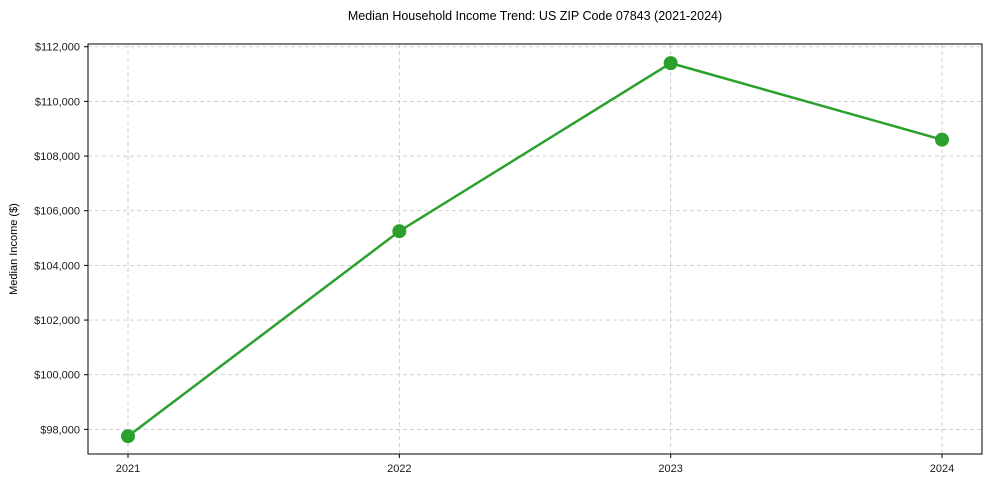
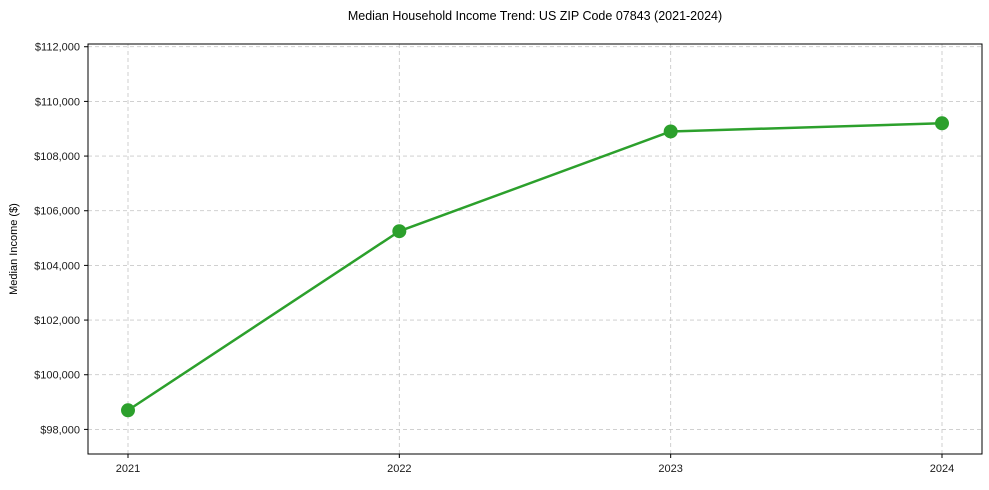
2021: $97800 -> $98700
2023: $111400 -> $108900
2024: $108600 -> $109200
